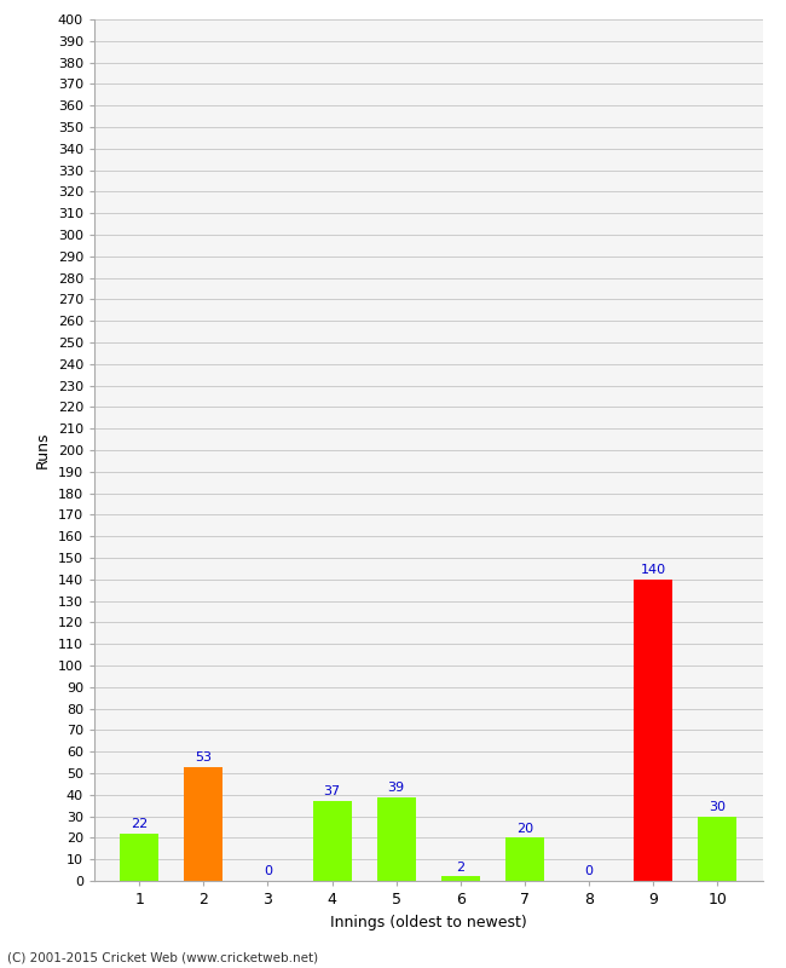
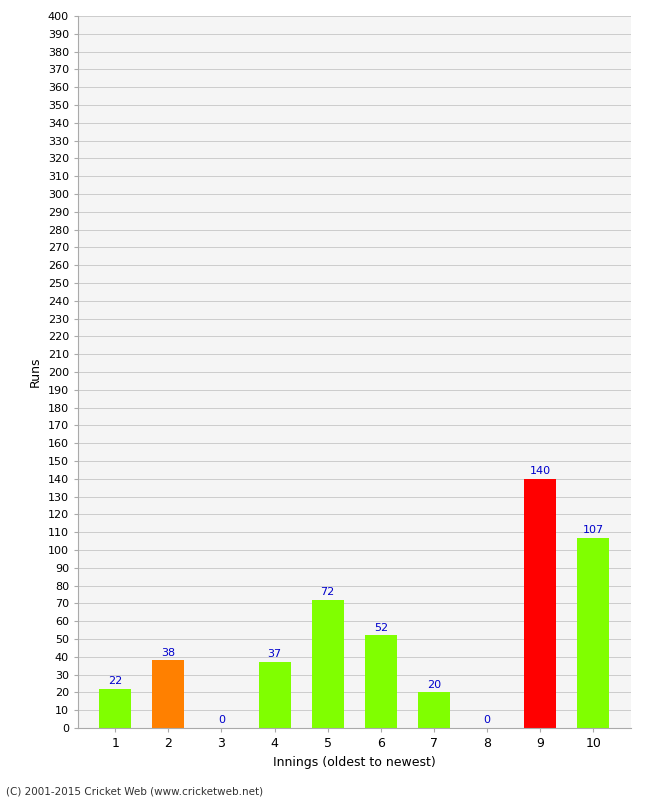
2: 53 -> 38
5: 39 -> 72
6: 2 -> 52
10: 30 -> 107
